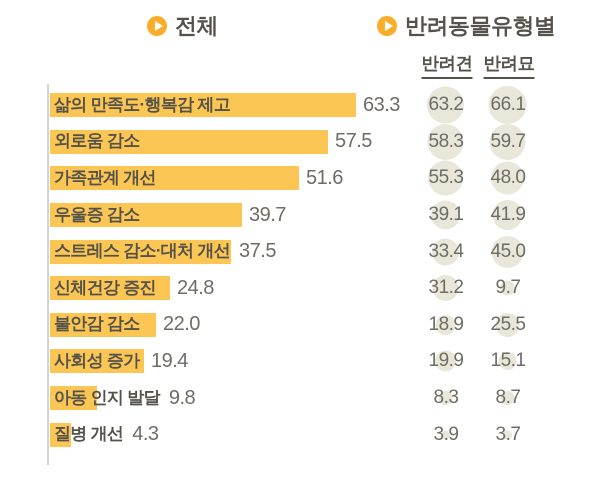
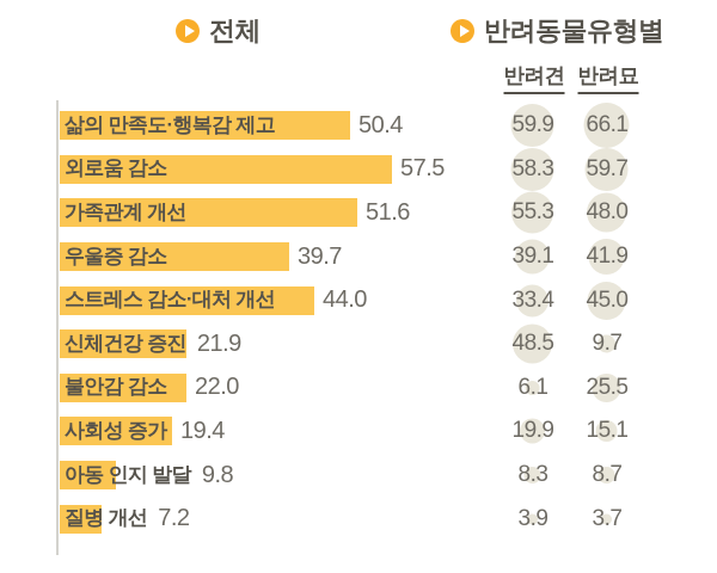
전체/삶의 만족도·행복감 제고: 63.3 -> 50.4
반려견/삶의 만족도·행복감 제고: 63.2 -> 59.9
전체/스트레스 감소·대처 개선: 37.5 -> 44.0
전체/신체건강 증진: 24.8 -> 21.9
반려견/신체건강 증진: 31.2 -> 48.5
반려견/불안감 감소: 18.9 -> 6.1
전체/질병 개선: 4.3 -> 7.2
